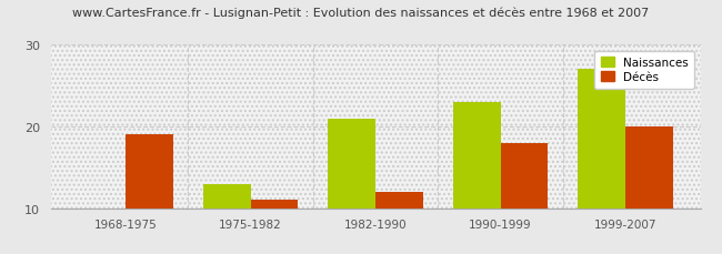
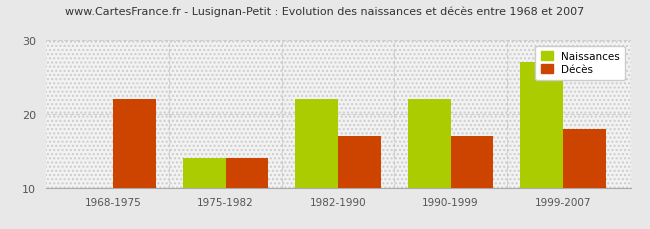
Décès/1968-1975: 19 -> 22
Naissances/1975-1982: 13 -> 14
Décès/1975-1982: 11 -> 14
Naissances/1982-1990: 21 -> 22
Décès/1982-1990: 12 -> 17
Naissances/1990-1999: 23 -> 22
Décès/1990-1999: 18 -> 17
Décès/1999-2007: 20 -> 18
